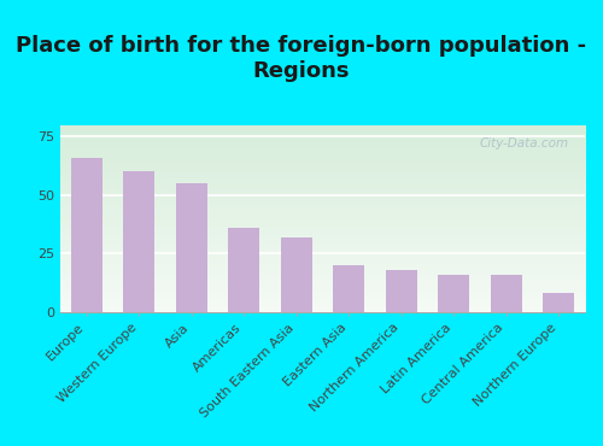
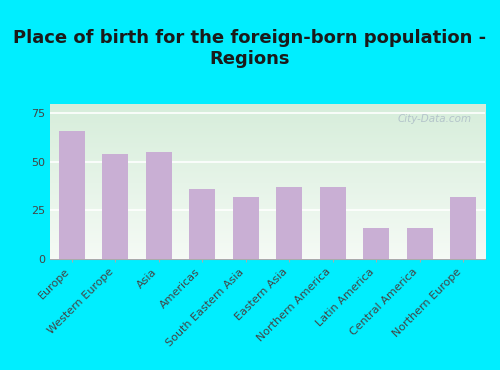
Western Europe: 60 -> 54
Eastern Asia: 20 -> 37
Northern America: 18 -> 37
Northern Europe: 8 -> 32
